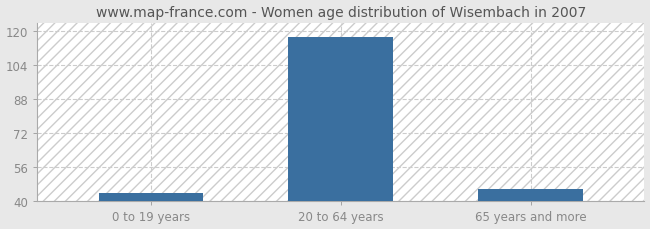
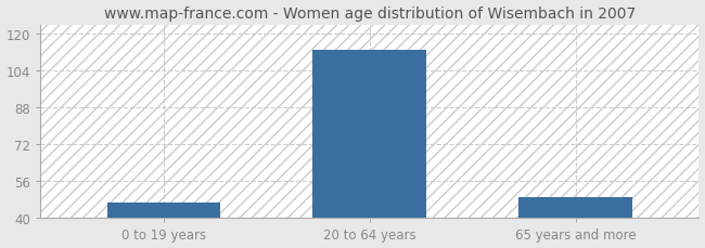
0 to 19 years: 44 -> 47
20 to 64 years: 117 -> 113
65 years and more: 46 -> 49
